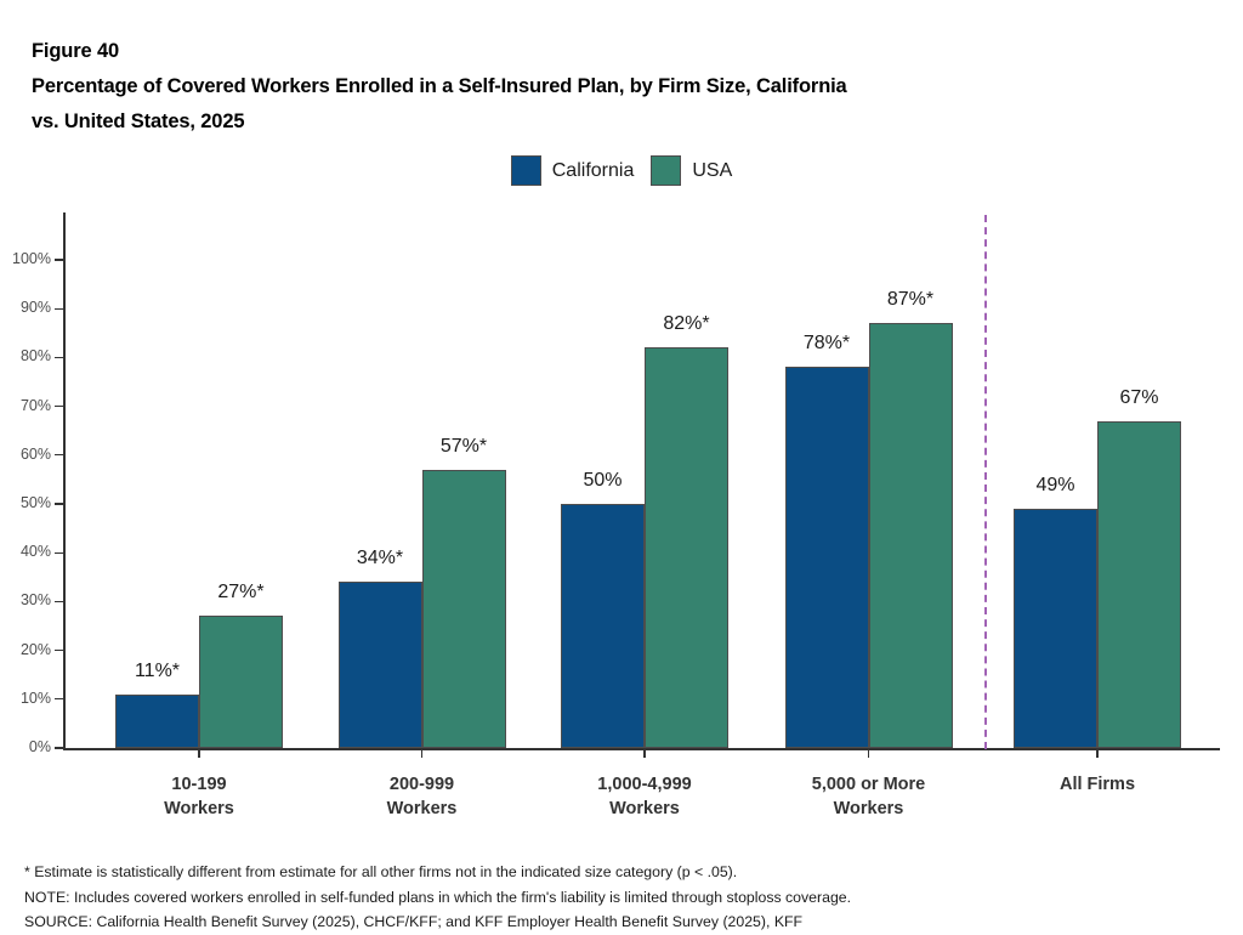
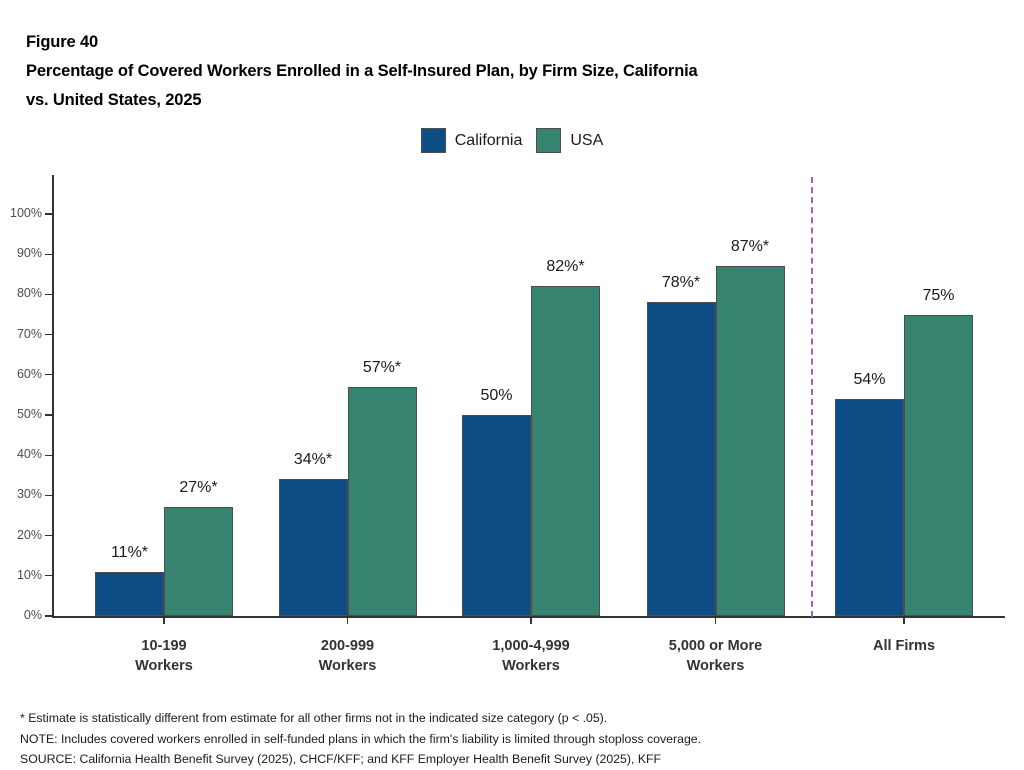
California/All Firms: 49% -> 54%
USA/All Firms: 67% -> 75%
